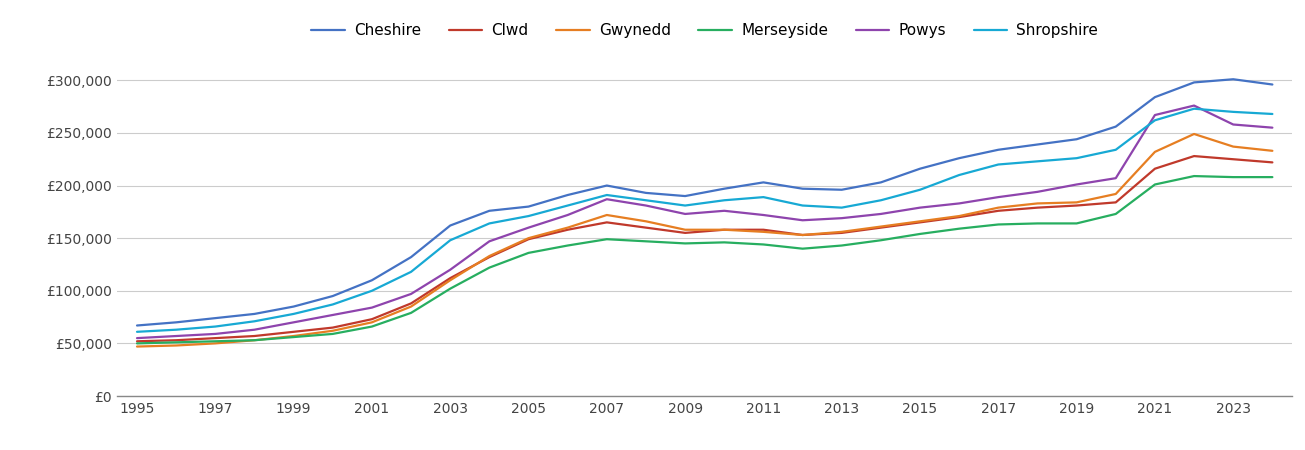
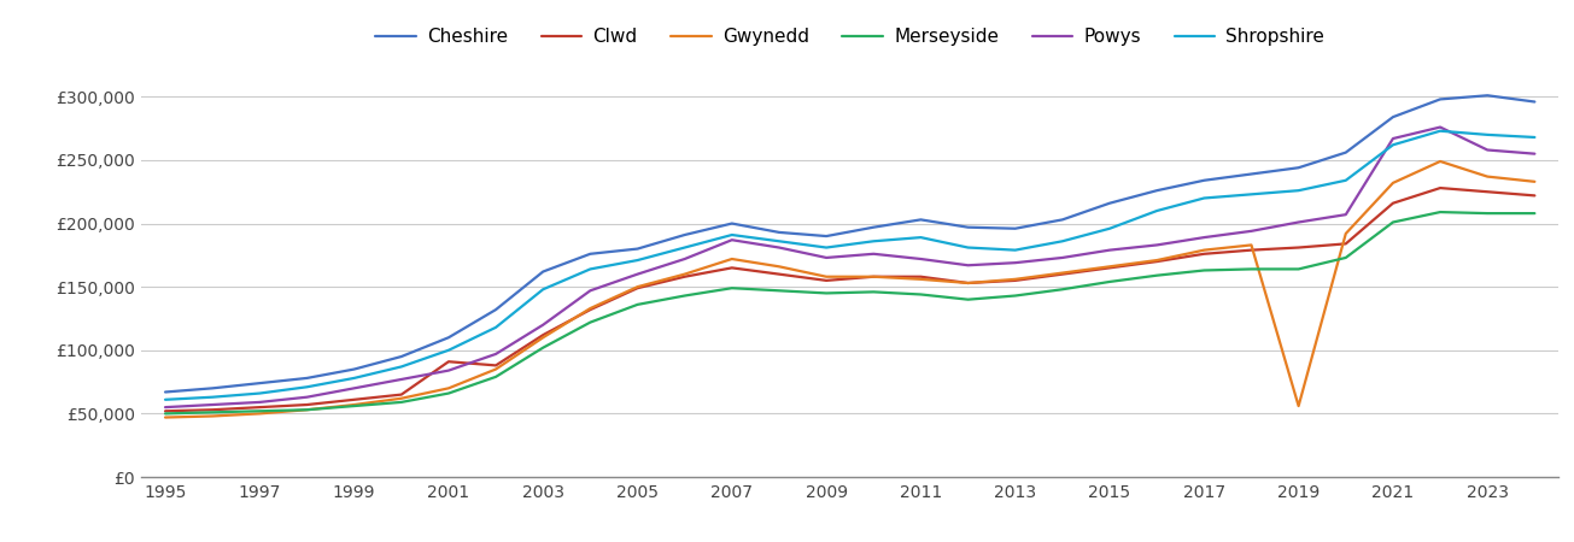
Clwd/2001: £73,000 -> £91,000
Gwynedd/2019: £184,000 -> £56,000
